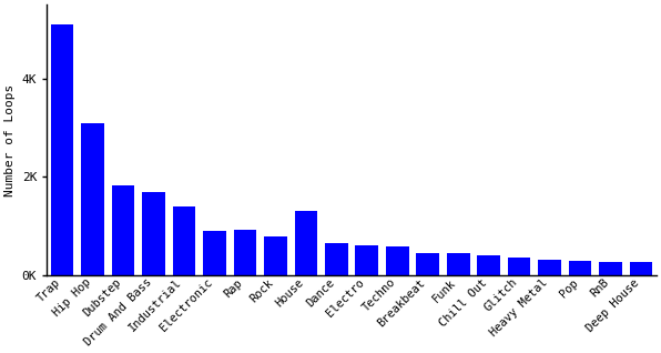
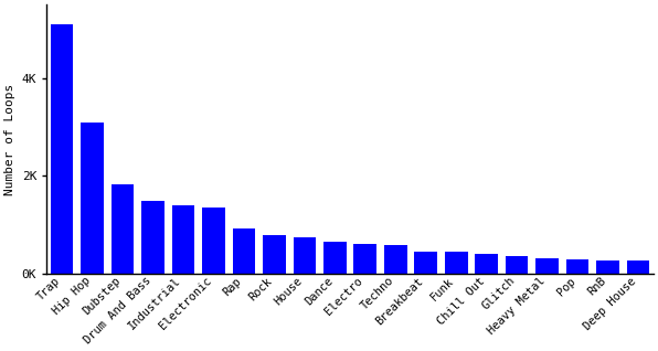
Drum And Bass: 1.70K -> 1.48K
Electronic: 0.90K -> 1.36K
House: 1.30K -> 0.74K
